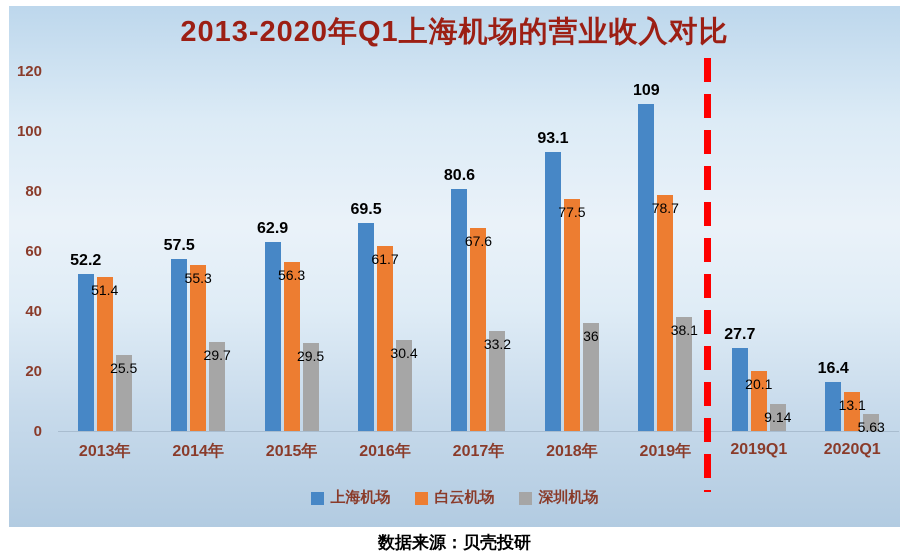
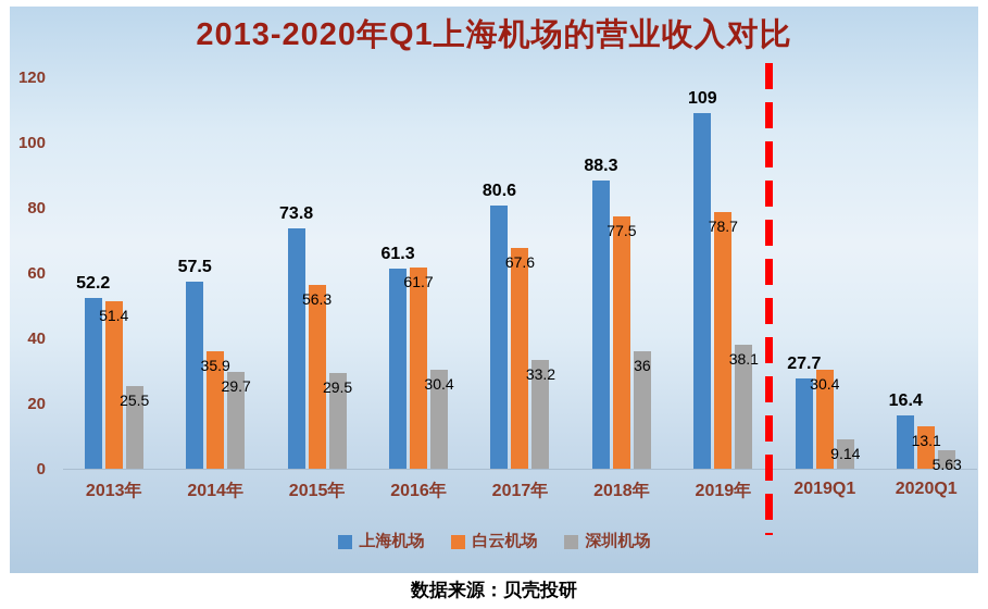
白云机场/2014年: 55.3 -> 35.9
上海机场/2015年: 62.9 -> 73.8
上海机场/2016年: 69.5 -> 61.3
上海机场/2018年: 93.1 -> 88.3
白云机场/2019Q1: 20.1 -> 30.4
